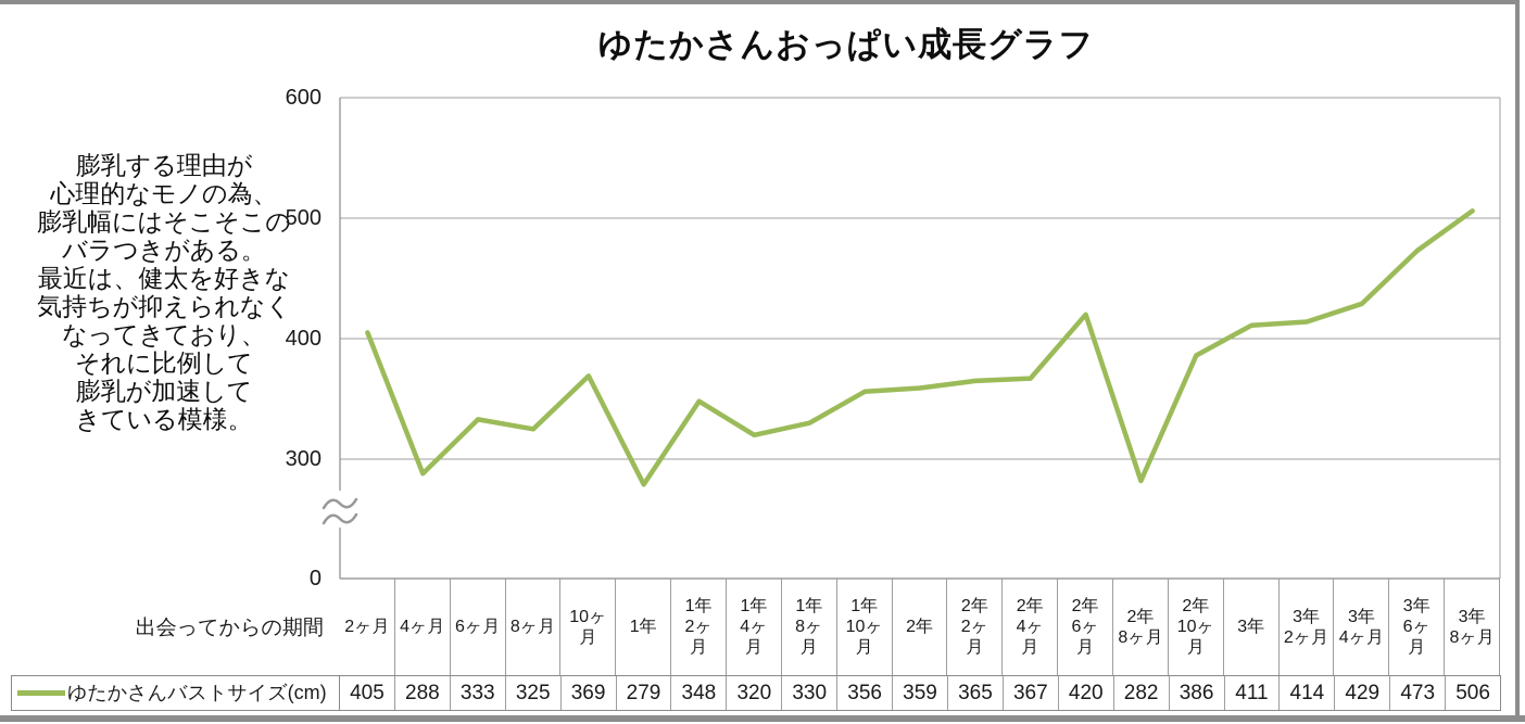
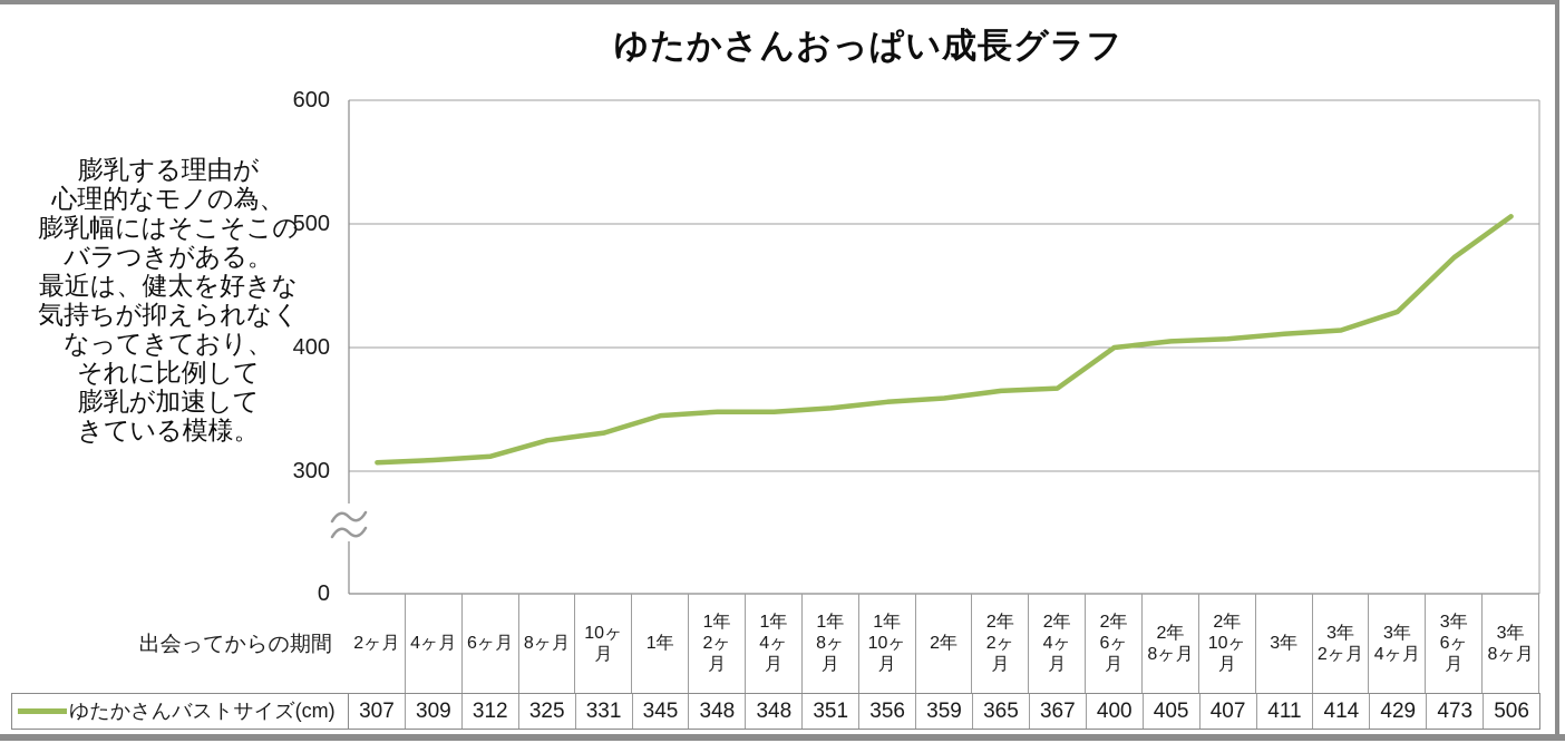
2ヶ月: 405 -> 307
4ヶ月: 288 -> 309
6ヶ月: 333 -> 312
10ヶ月: 369 -> 331
1年: 279 -> 345
1年4ヶ月: 320 -> 348
1年8ヶ月: 330 -> 351
2年6ヶ月: 420 -> 400
2年8ヶ月: 282 -> 405
2年10ヶ月: 386 -> 407
